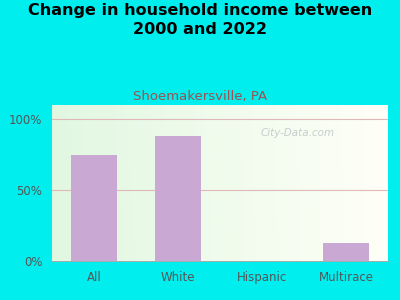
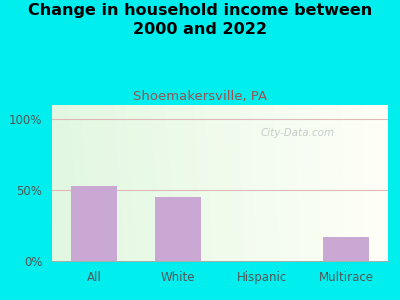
All: 75% -> 53%
White: 88% -> 45%
Multirace: 13% -> 17%
